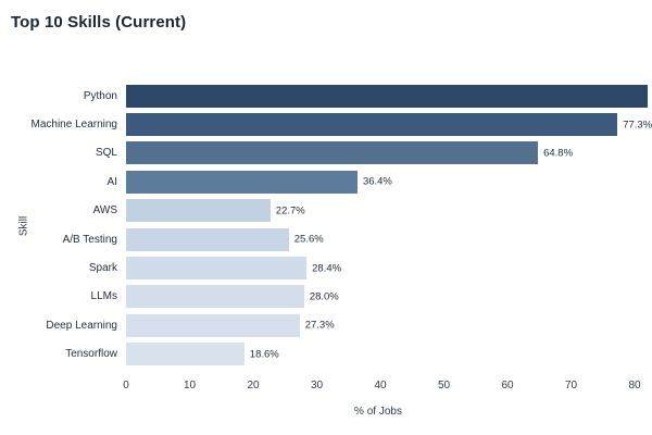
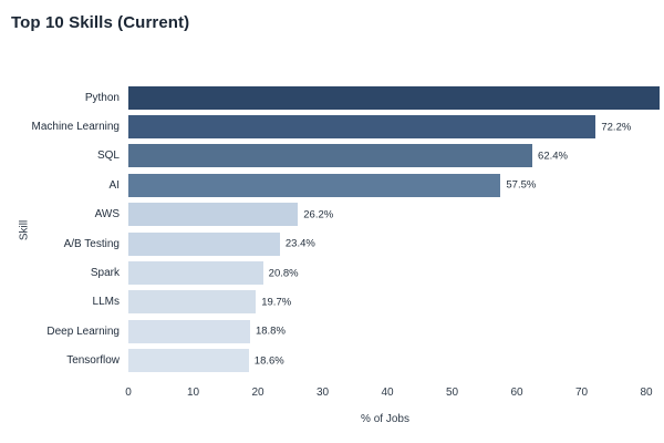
Machine Learning: 77.3% -> 72.2%
SQL: 64.8% -> 62.4%
AI: 36.4% -> 57.5%
AWS: 22.7% -> 26.2%
A/B Testing: 25.6% -> 23.4%
Spark: 28.4% -> 20.8%
LLMs: 28.0% -> 19.7%
Deep Learning: 27.3% -> 18.8%
